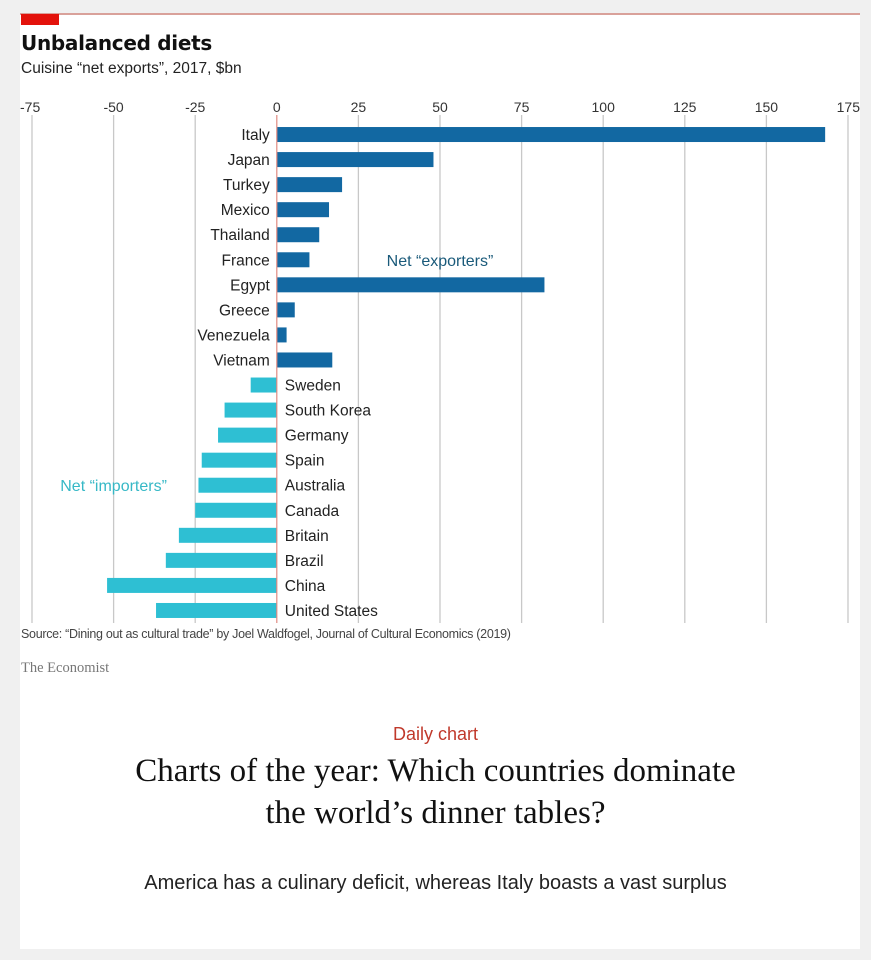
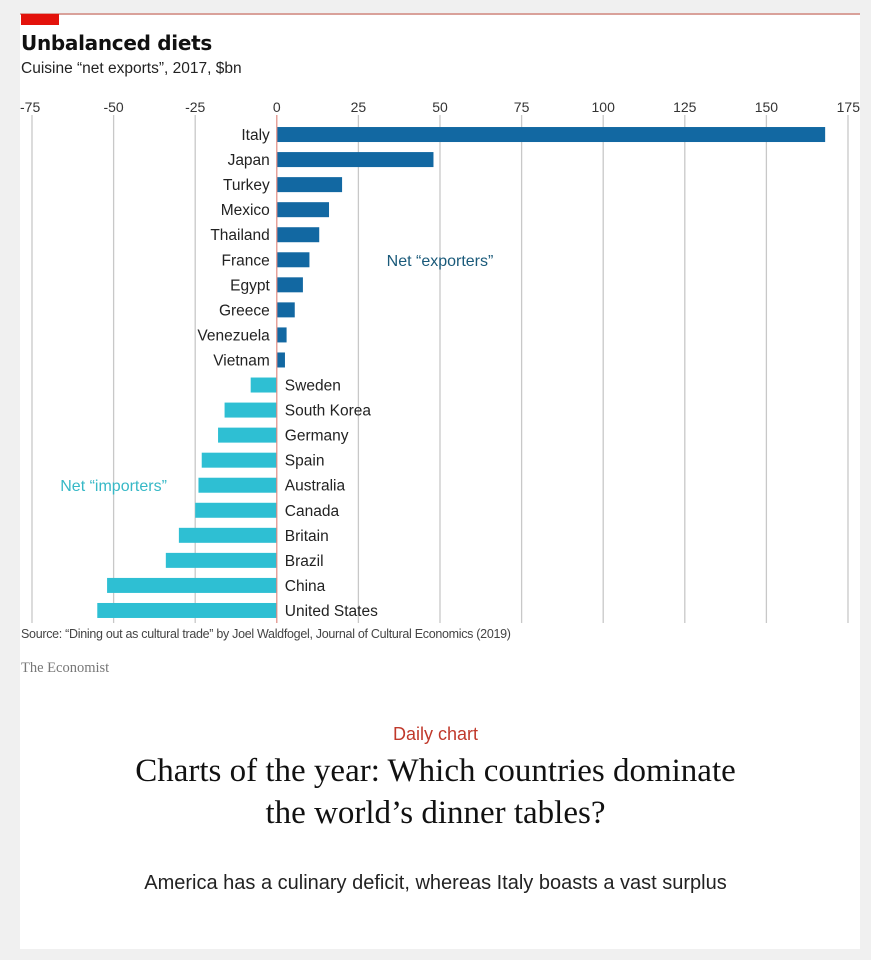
Egypt: 82 -> 8
Vietnam: 17 -> 2
United States: -37 -> -55
